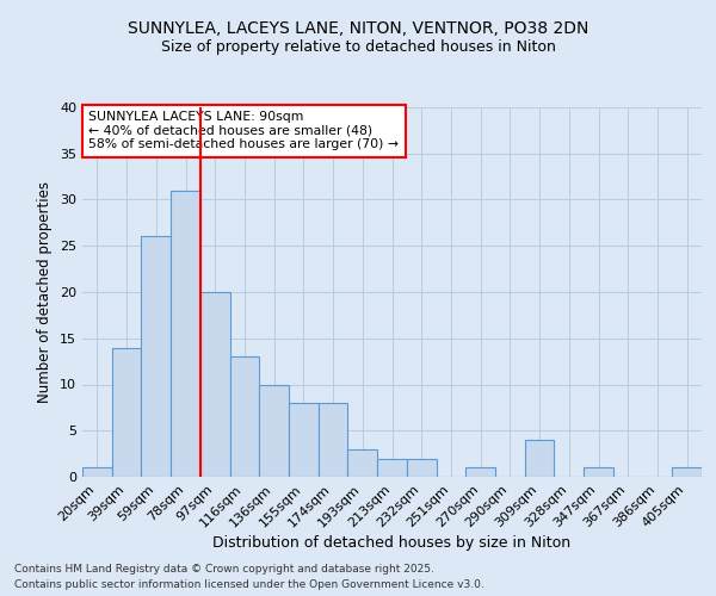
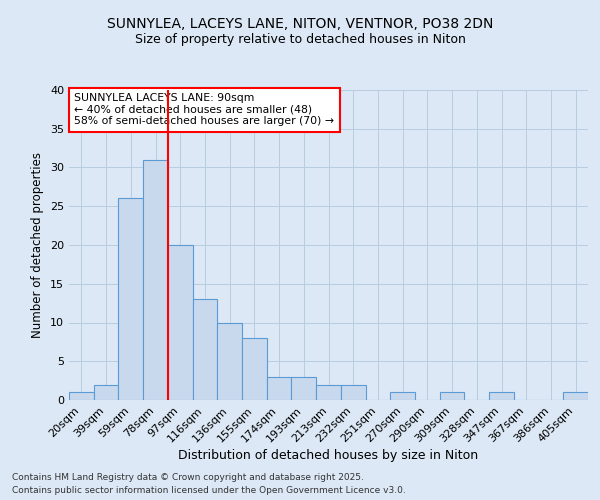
39sqm: 14 -> 2
174sqm: 8 -> 3
309sqm: 4 -> 1
